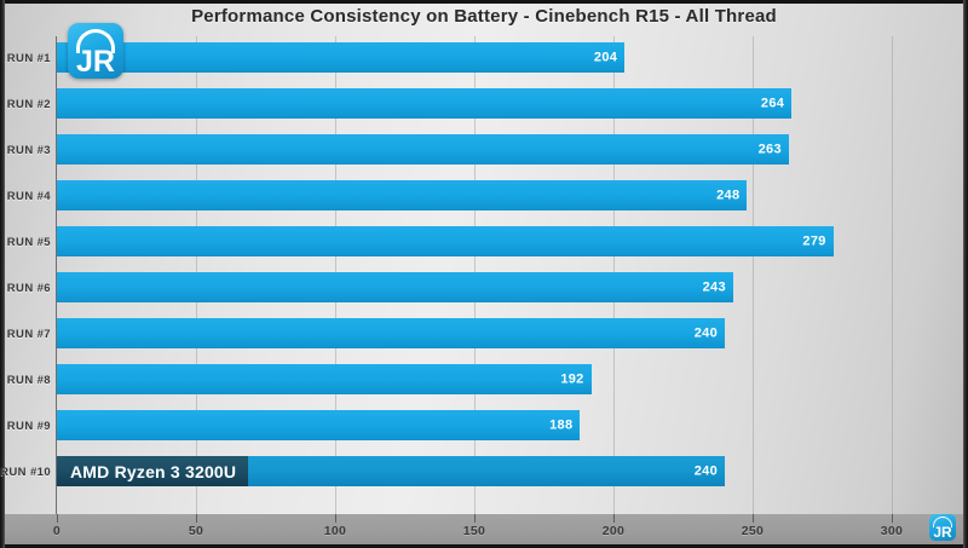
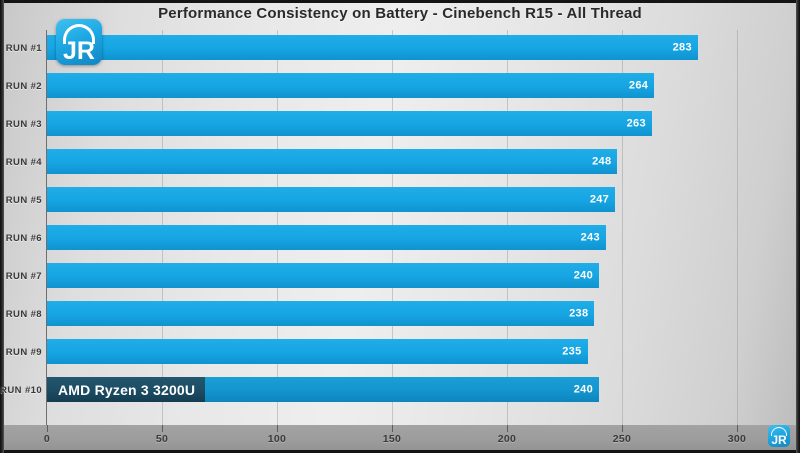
RUN #1: 204 -> 283
RUN #5: 279 -> 247
RUN #8: 192 -> 238
RUN #9: 188 -> 235
